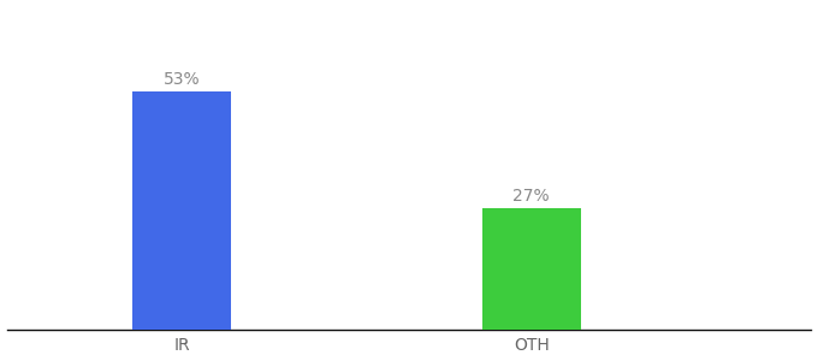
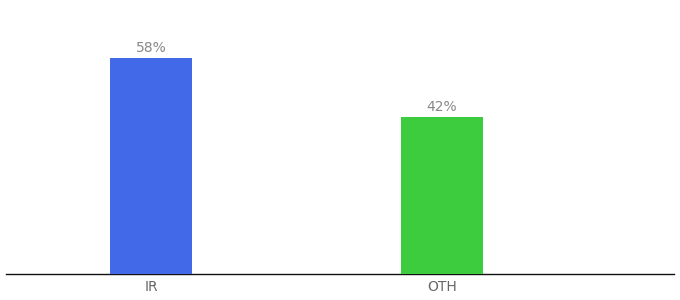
IR: 53% -> 58%
OTH: 27% -> 42%
